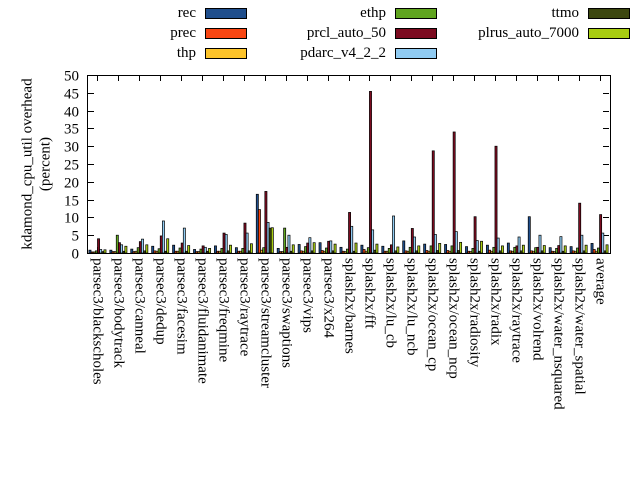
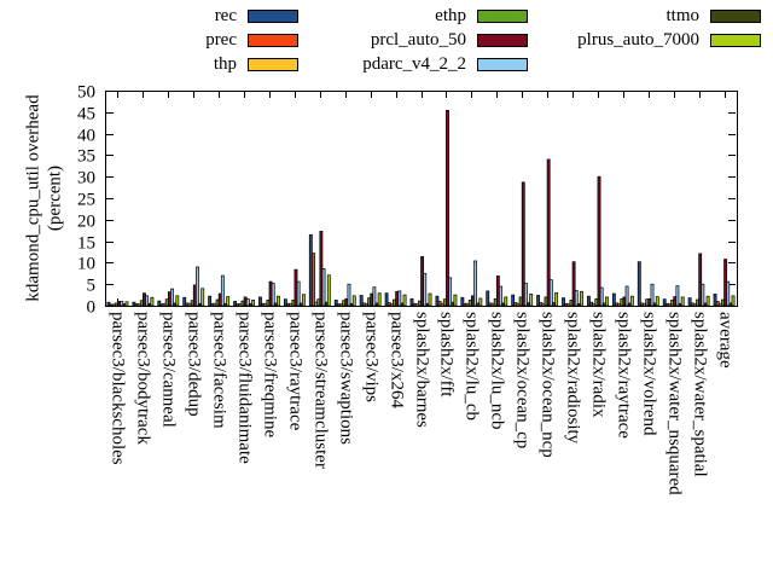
prcl_auto_50/parsec3/blackscholes: 4 -> 1
ethp/parsec3/bodytrack: 5 -> 1
ttmo/parsec3/streamcluster: 7 -> 1
ethp/parsec3/swaptions: 7 -> 1
prcl_auto_50/splash2x/water_spatial: 14 -> 12
